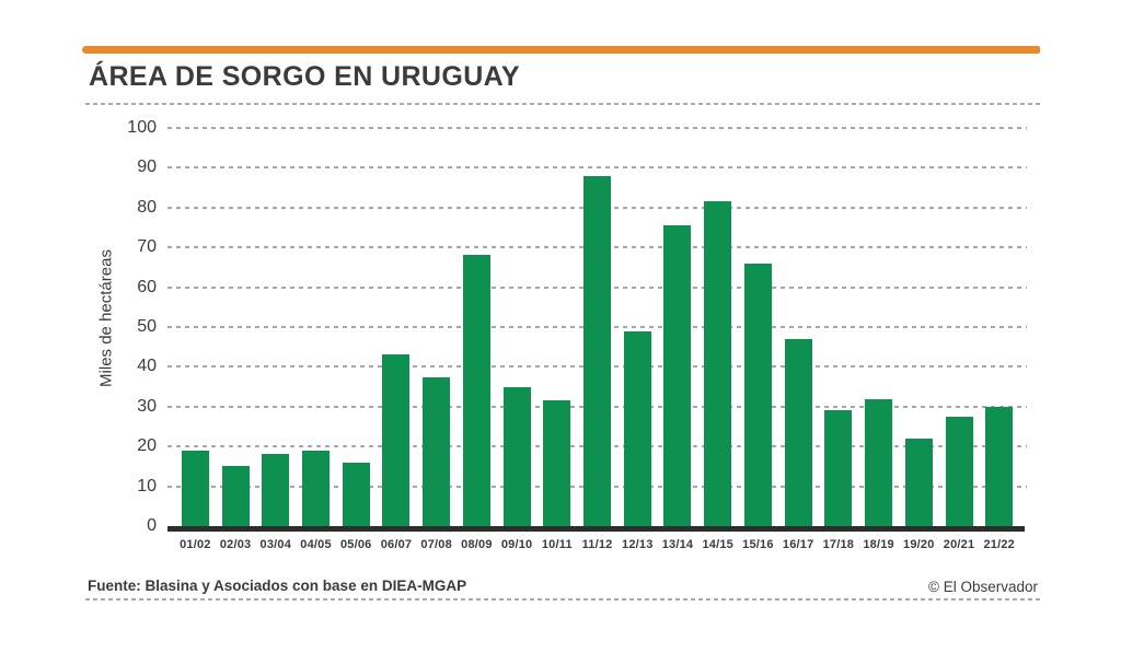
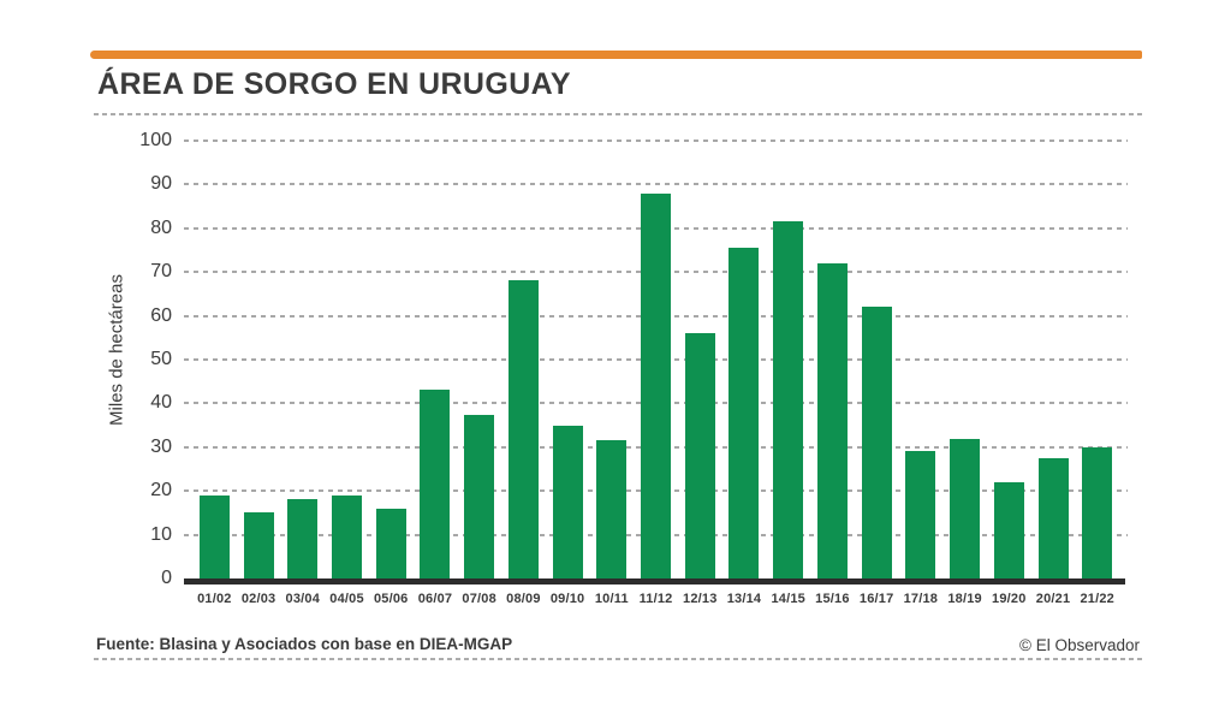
12/13: 49 -> 56
15/16: 66 -> 72
16/17: 47 -> 62
